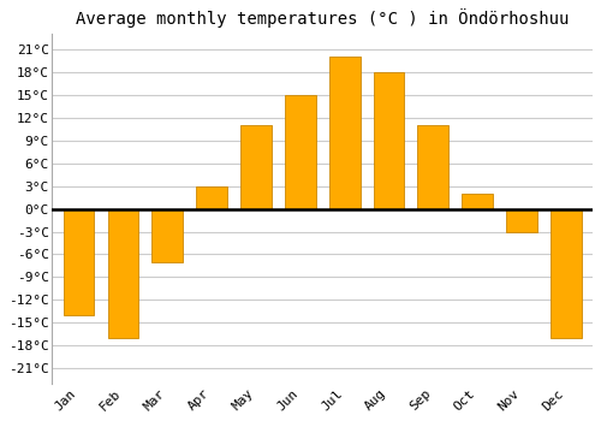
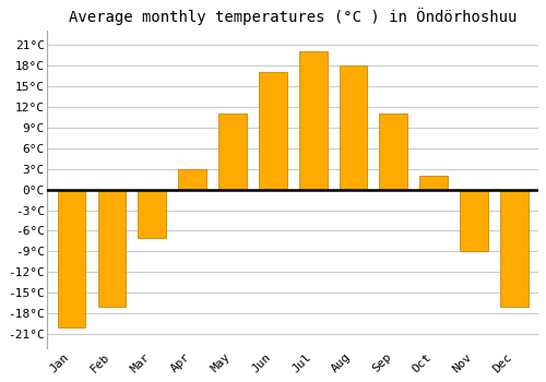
Jan: -14°C -> -20°C
Jun: 15°C -> 17°C
Nov: -3°C -> -9°C
